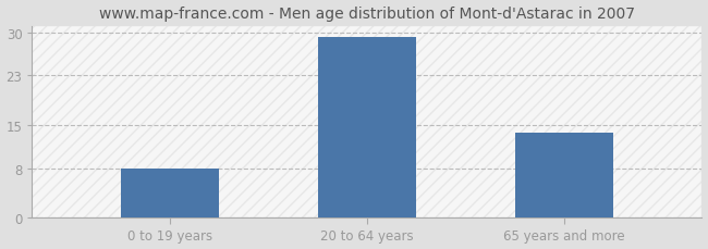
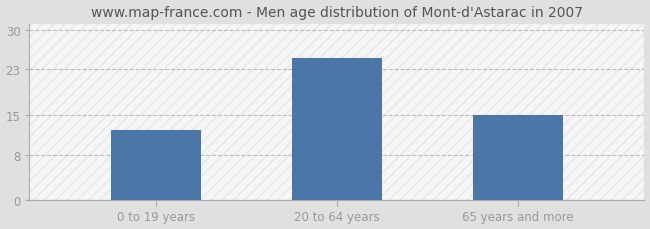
0 to 19 years: 7.9 -> 12.4
20 to 64 years: 29.3 -> 25.0
65 years and more: 13.7 -> 15.0
